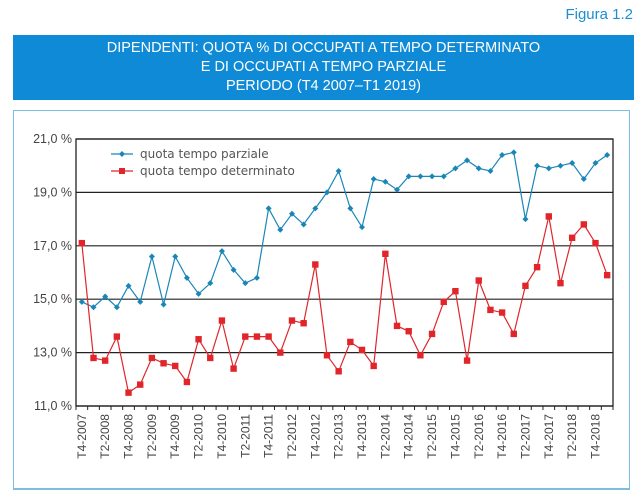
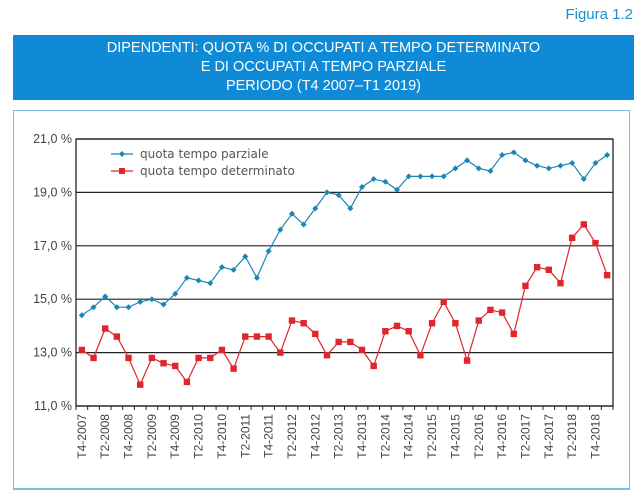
quota tempo parziale/T4-2007: 14,9% -> 14,4%
quota tempo determinato/T4-2007: 17,1% -> 13,1%
quota tempo determinato/T2-2008: 12,7% -> 13,9%
quota tempo parziale/T4-2008: 15,5% -> 14,7%
quota tempo determinato/T4-2008: 11,5% -> 12,8%
quota tempo parziale/T2-2009: 16,6% -> 15,0%
quota tempo parziale/T4-2009: 16,6% -> 15,2%
quota tempo parziale/T2-2010: 15,2% -> 15,7%
quota tempo determinato/T2-2010: 13,5% -> 12,8%
quota tempo parziale/T4-2010: 16,8% -> 16,2%
quota tempo determinato/T4-2010: 14,2% -> 13,1%
quota tempo parziale/T2-2011: 15,6% -> 16,6%
quota tempo parziale/T4-2011: 18,4% -> 16,8%
quota tempo determinato/T4-2012: 16,3% -> 13,7%
quota tempo parziale/T2-2013: 19,8% -> 18,9%
quota tempo determinato/T2-2013: 12,3% -> 13,4%
quota tempo parziale/T4-2013: 17,7% -> 19,2%
quota tempo determinato/T2-2014: 16,7% -> 13,8%
quota tempo determinato/T2-2015: 13,7% -> 14,1%
quota tempo determinato/T4-2015: 15,3% -> 14,1%
quota tempo determinato/T2-2016: 15,7% -> 14,2%
quota tempo parziale/T2-2017: 18,0% -> 20,2%
quota tempo determinato/T4-2017: 18,1% -> 16,1%
